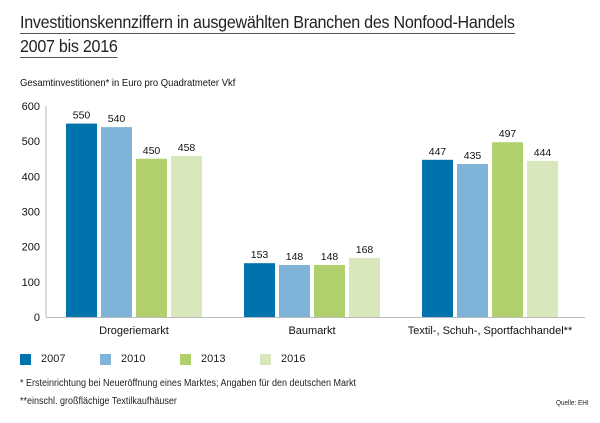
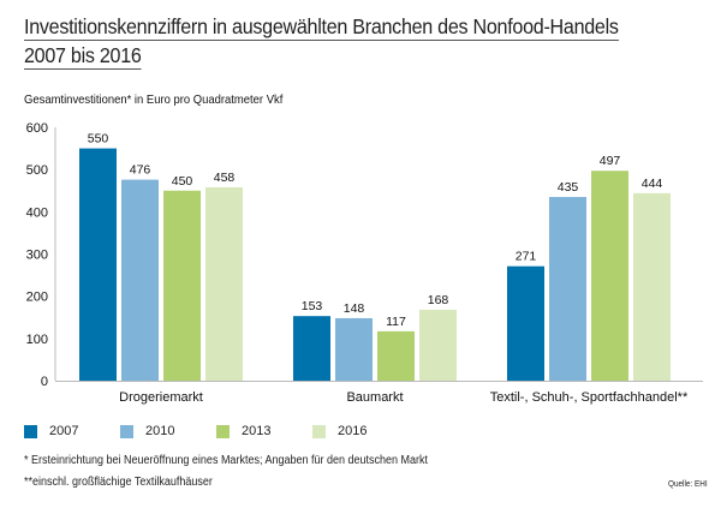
2010/Drogeriemarkt: 540 -> 476
2013/Baumarkt: 148 -> 117
2007/Textil-, Schuh-, Sportfachhandel**: 447 -> 271
